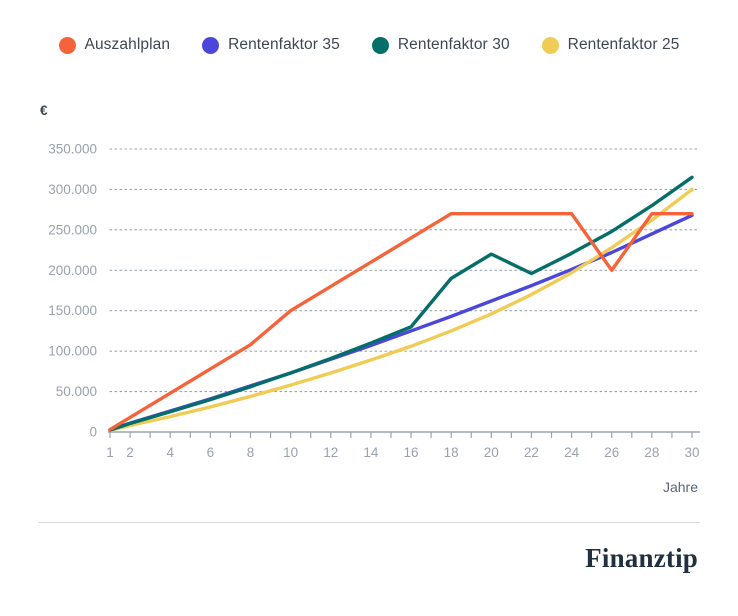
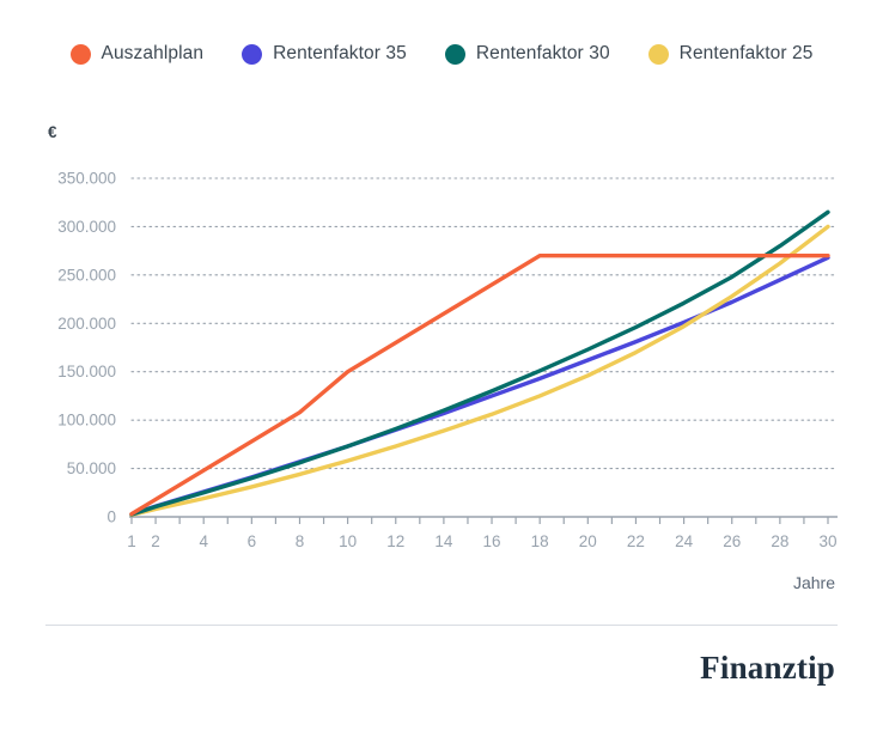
Rentenfaktor 30/18: 190000 -> 150000
Rentenfaktor 30/20: 220000 -> 170000
Auszahlplan/26: 200000 -> 270000
